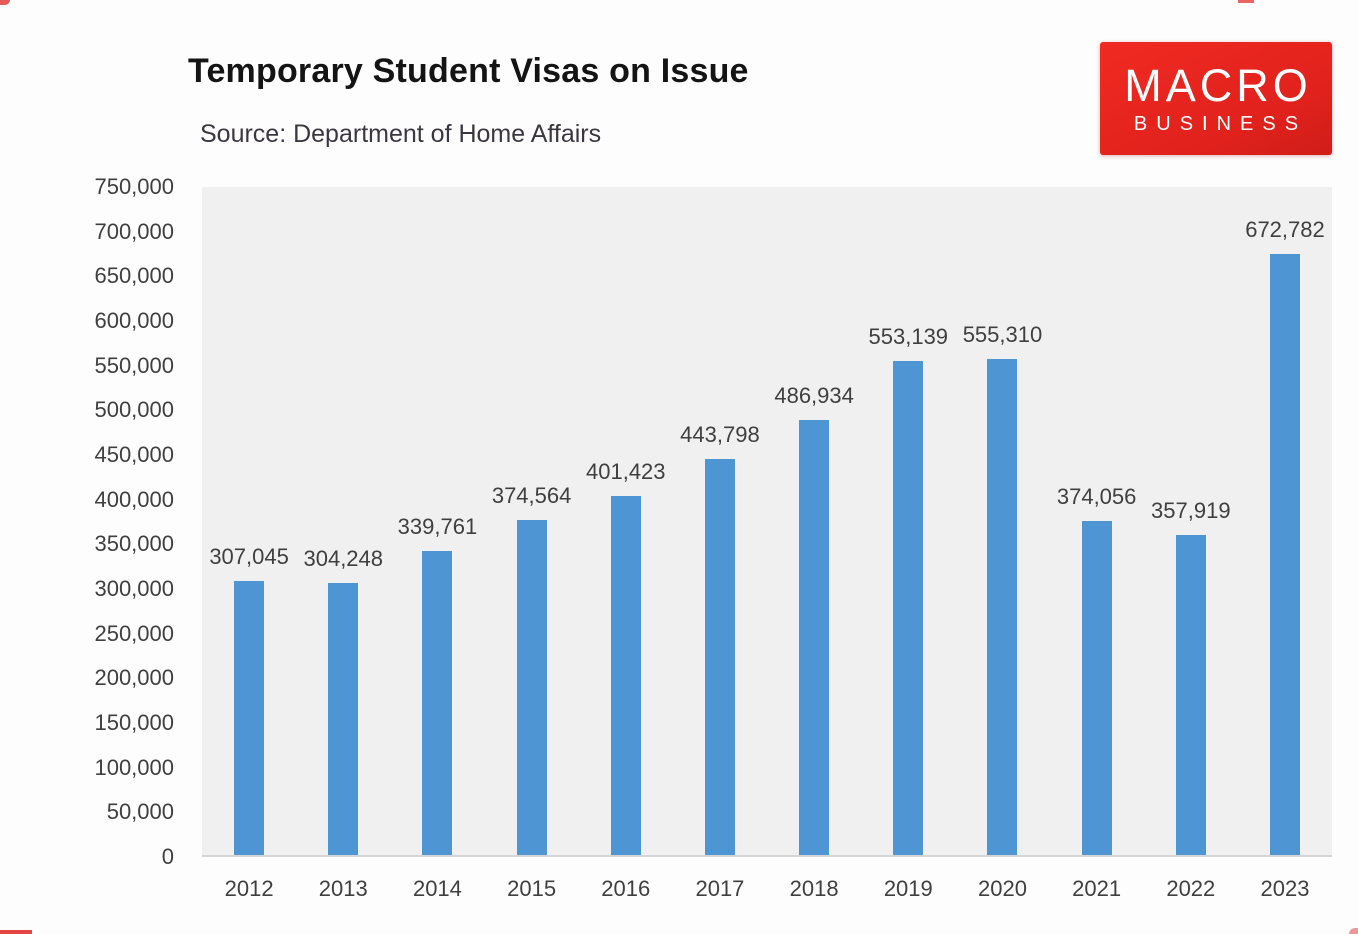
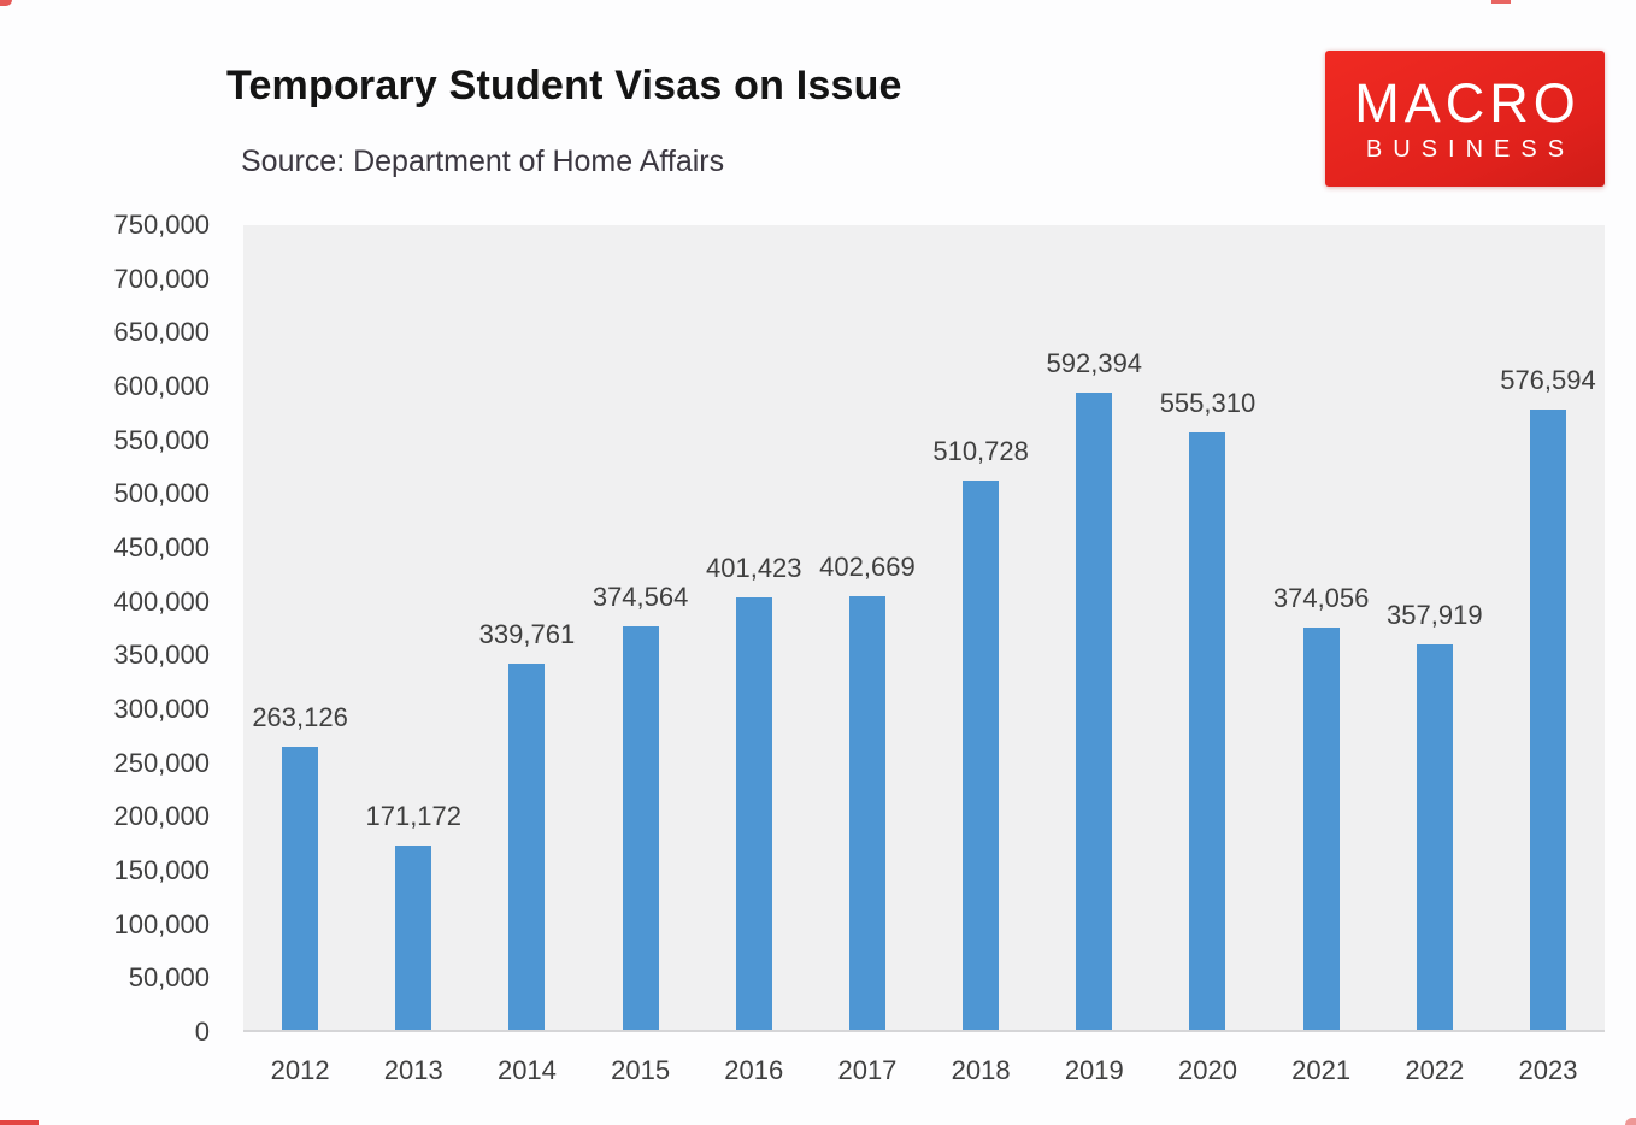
2012: 307,045 -> 263,126
2013: 304,248 -> 171,172
2017: 443,798 -> 402,669
2018: 486,934 -> 510,728
2019: 553,139 -> 592,394
2023: 672,782 -> 576,594
